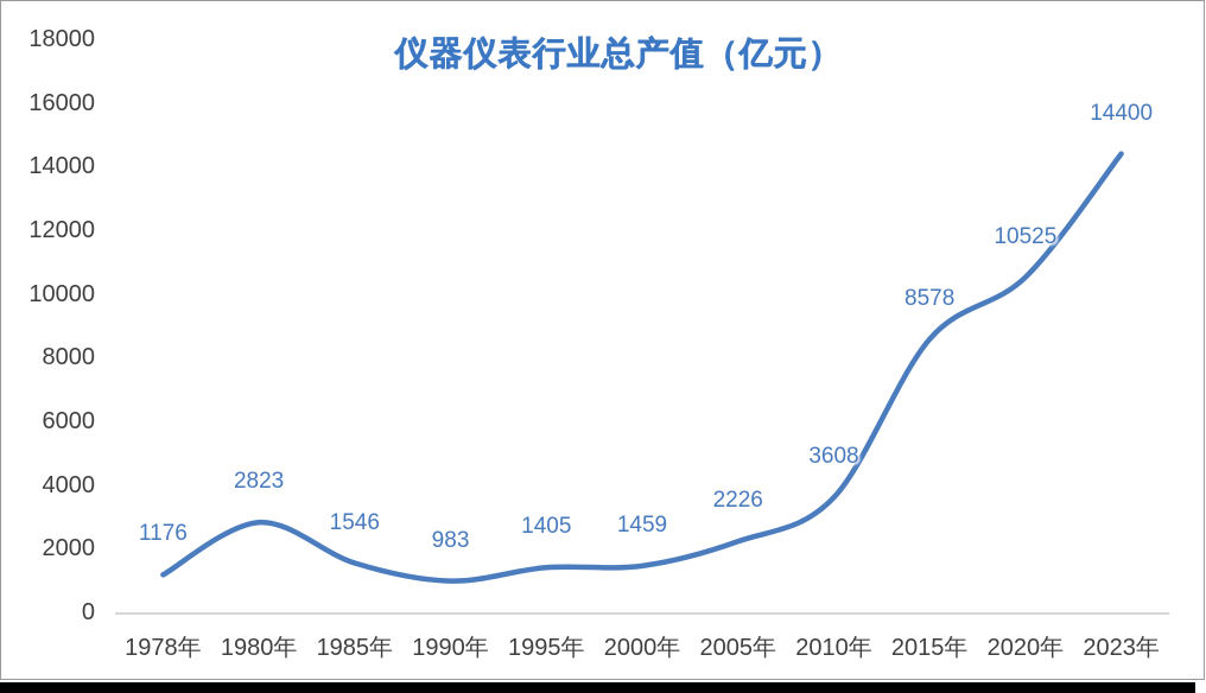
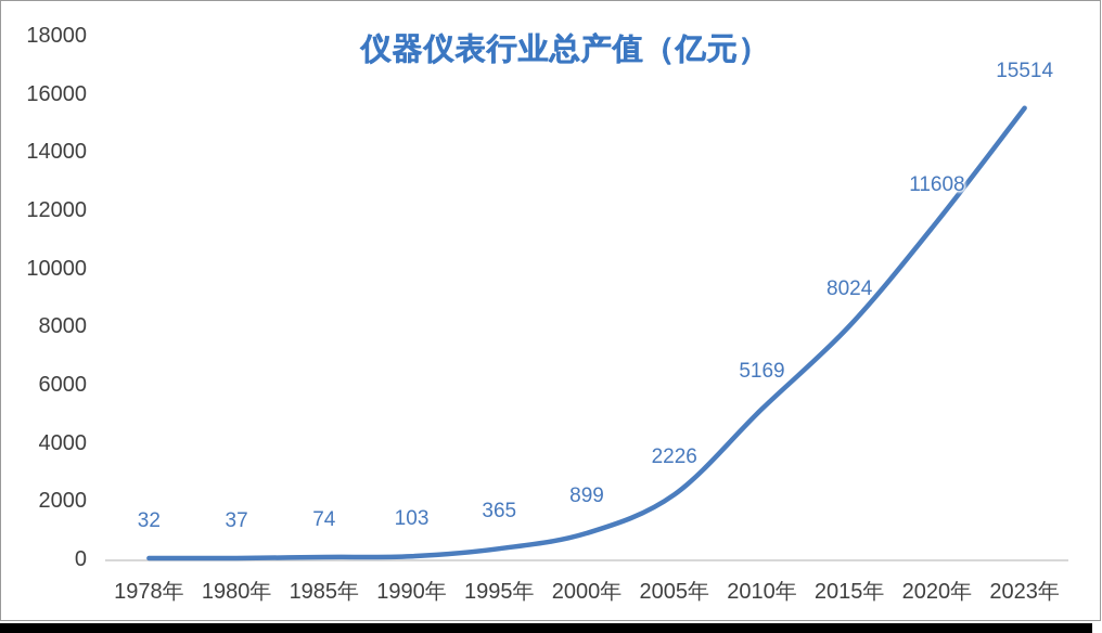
1978年: 1176 -> 32
1980年: 2823 -> 37
1985年: 1546 -> 74
1990年: 983 -> 103
1995年: 1405 -> 365
2000年: 1459 -> 899
2010年: 3608 -> 5169
2015年: 8578 -> 8024
2020年: 10525 -> 11608
2023年: 14400 -> 15514
